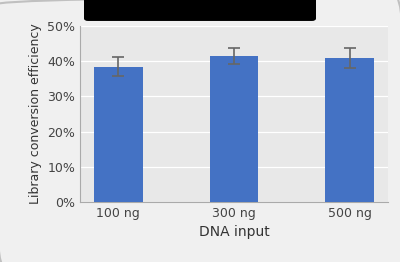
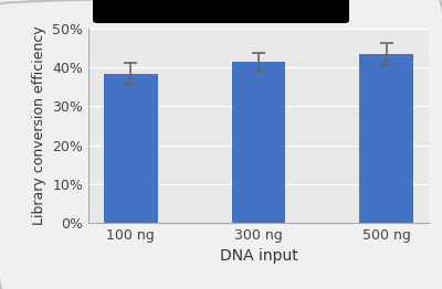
500 ng: 41.0% -> 43.5%
